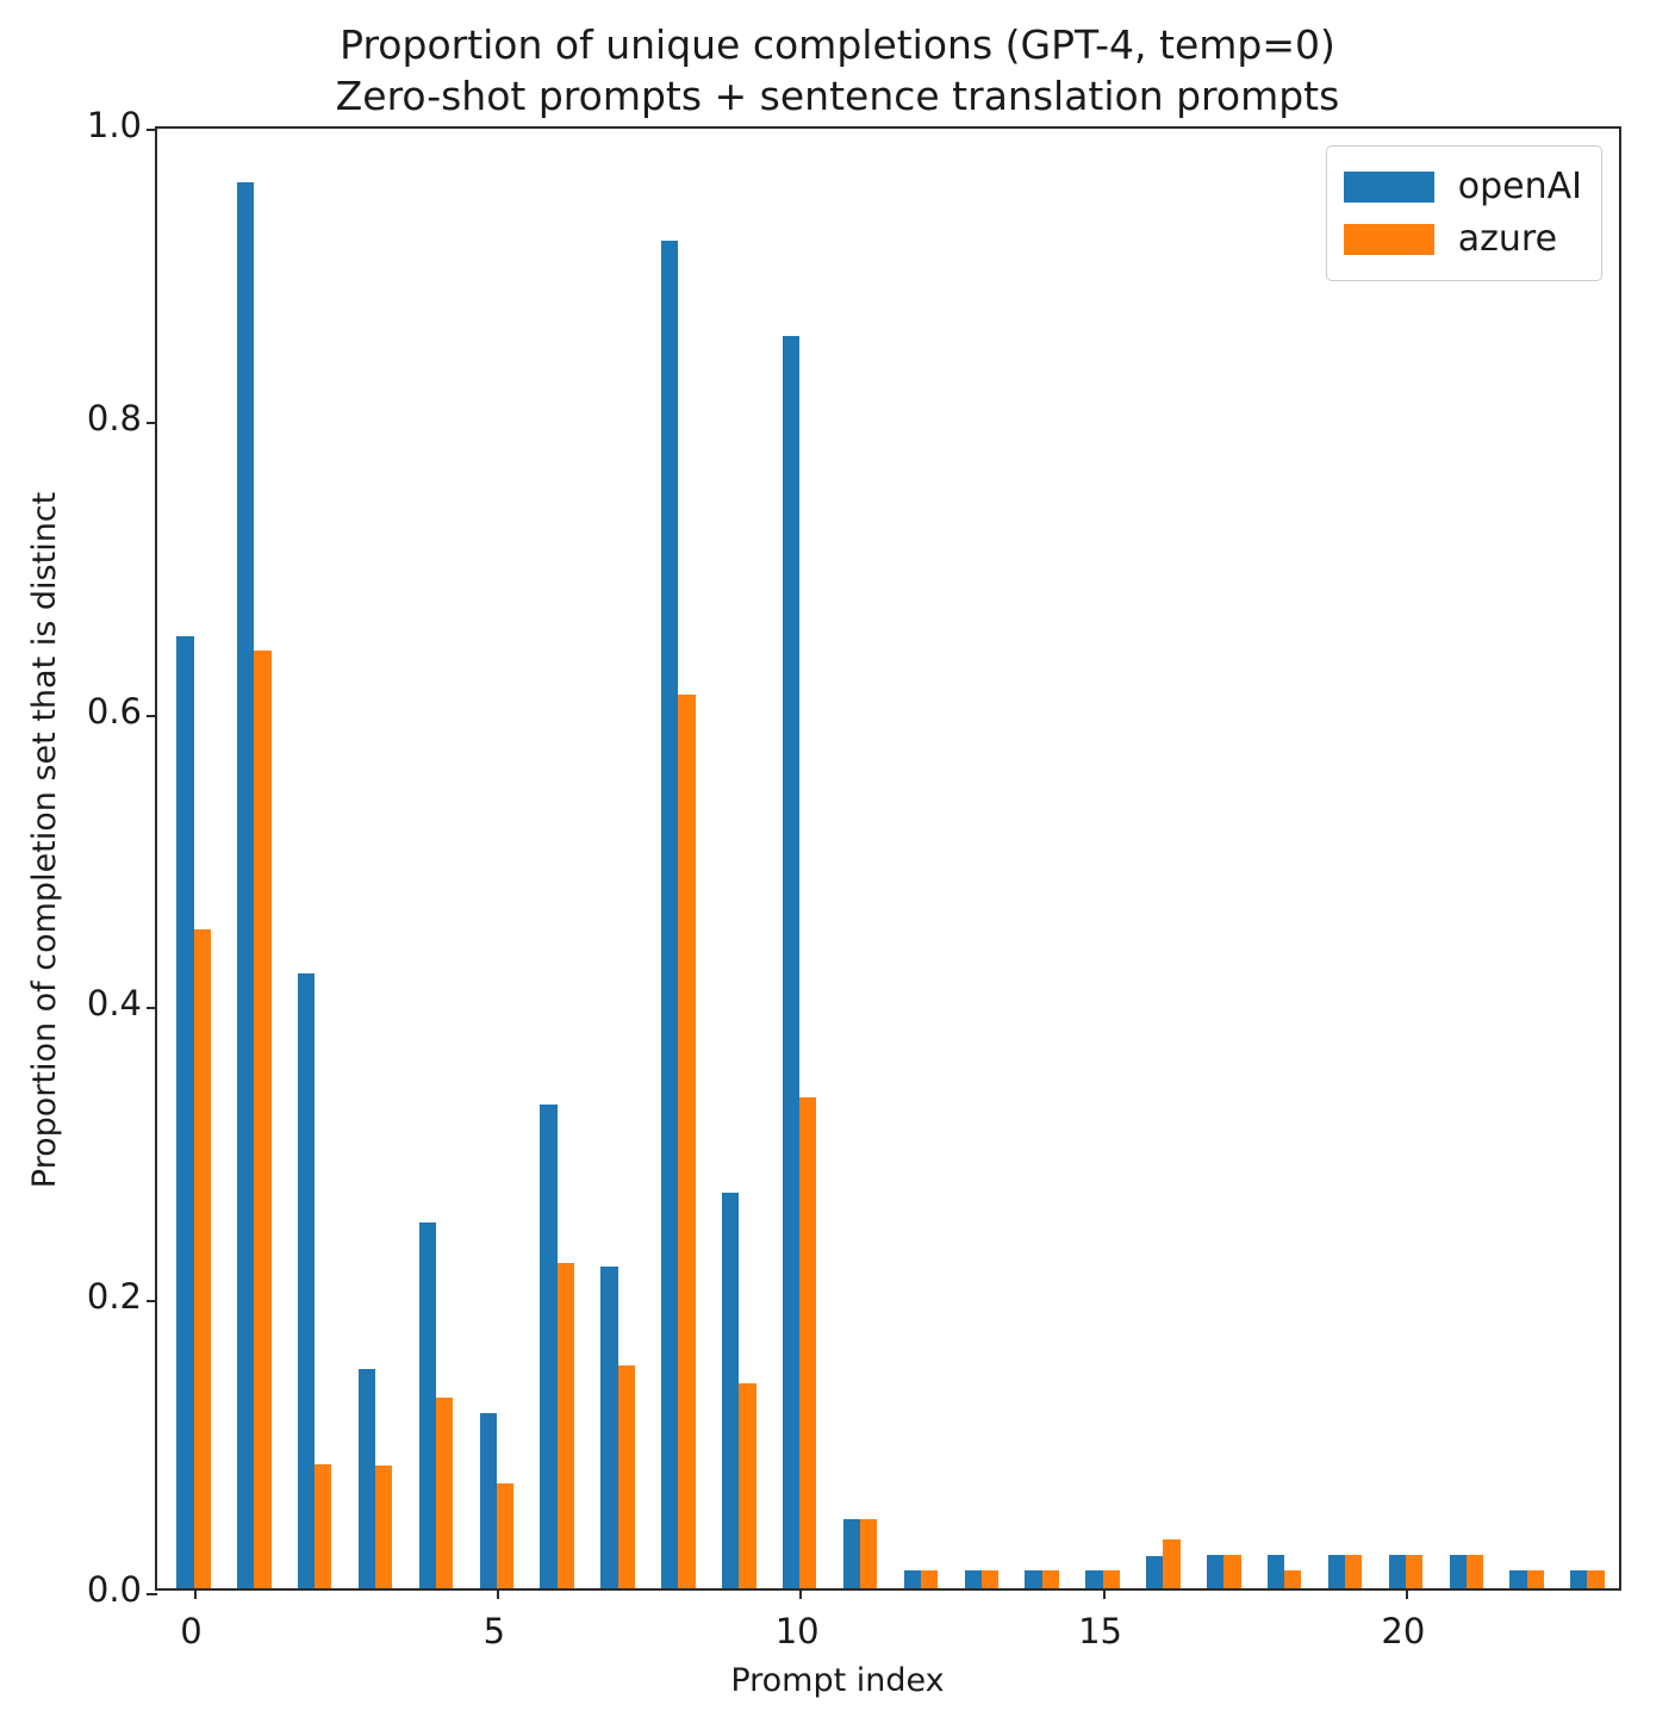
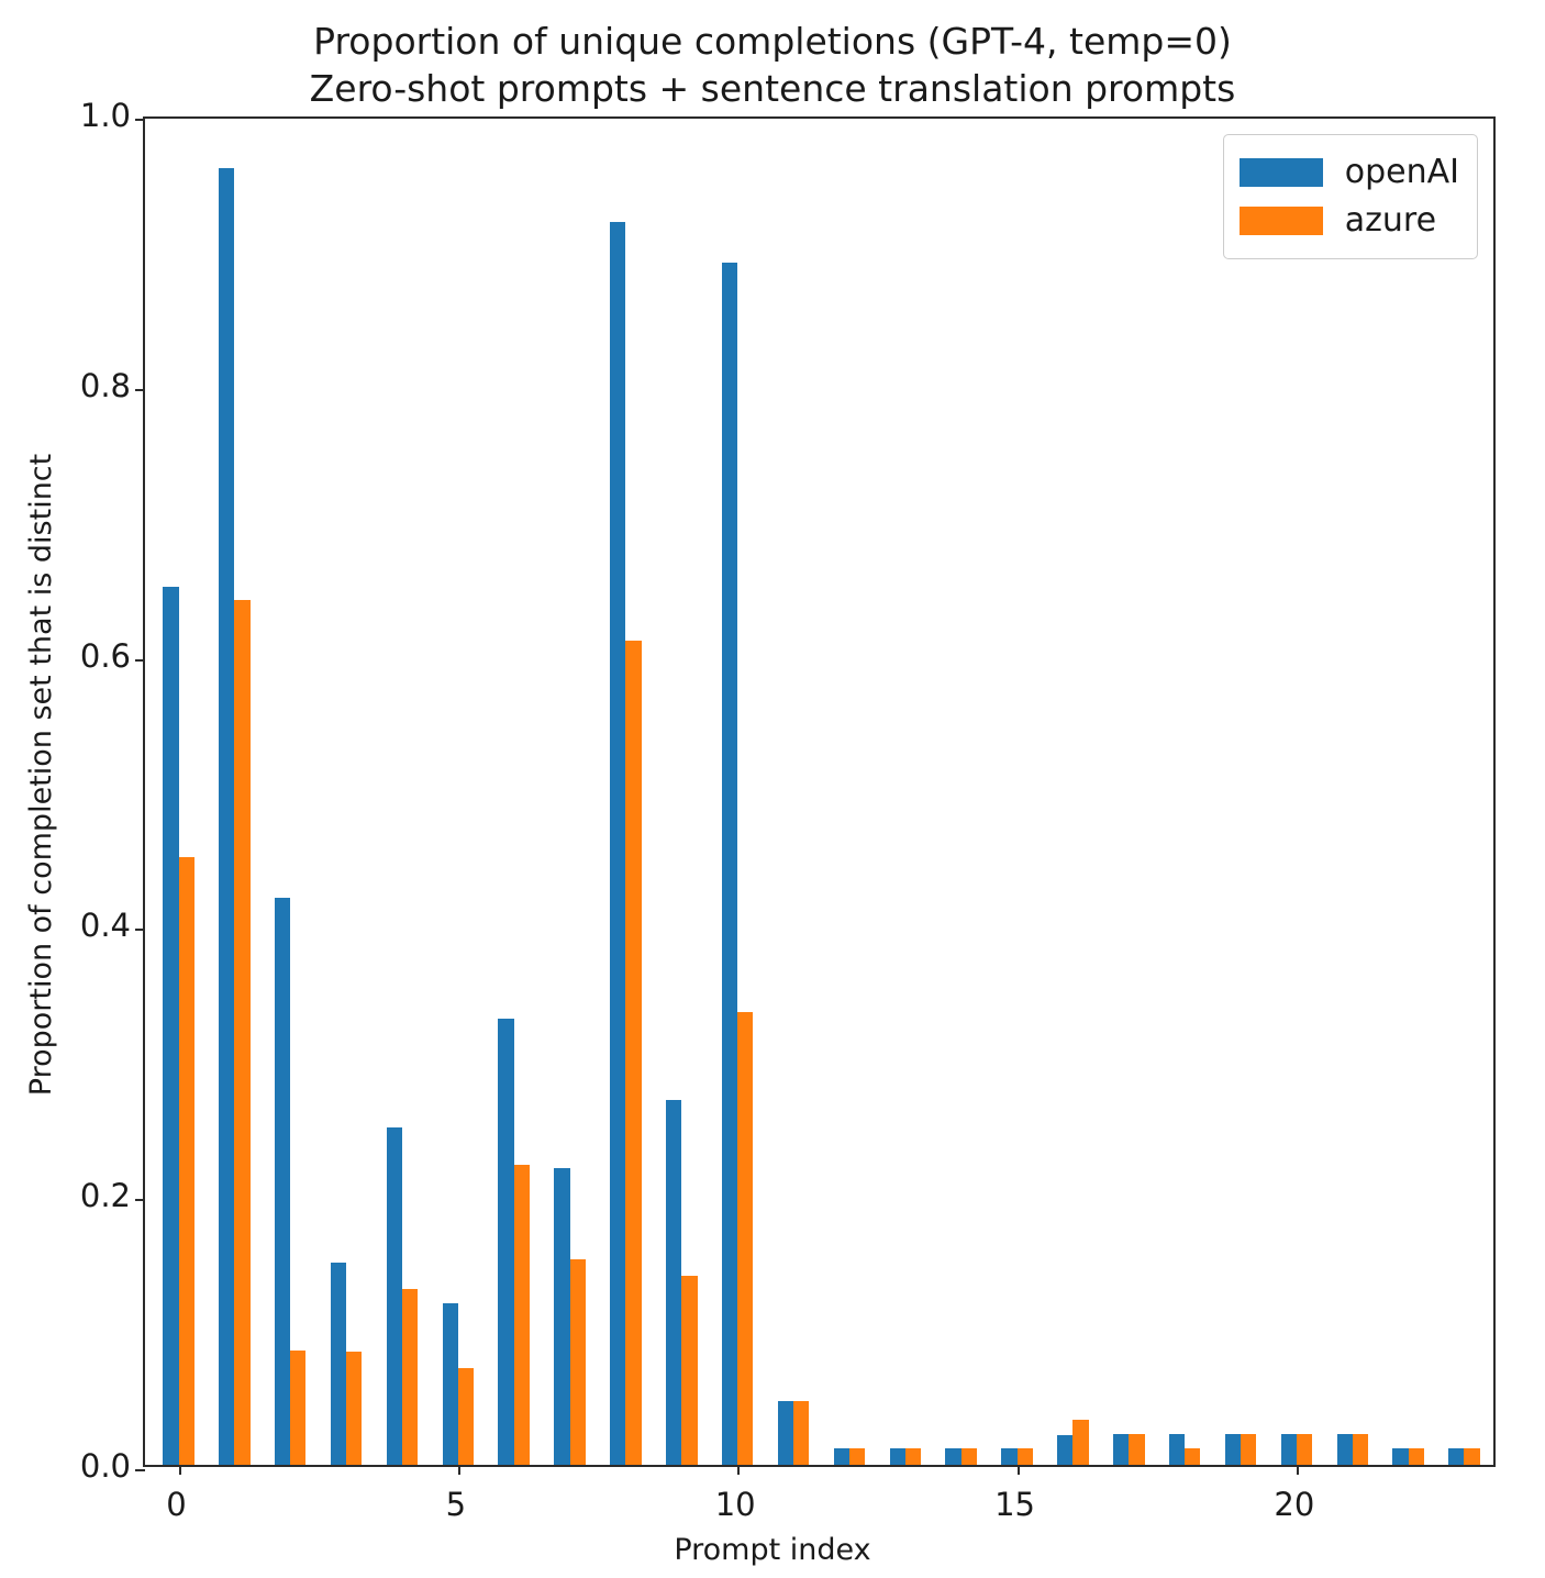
openAI/10: 0.855 -> 0.890
